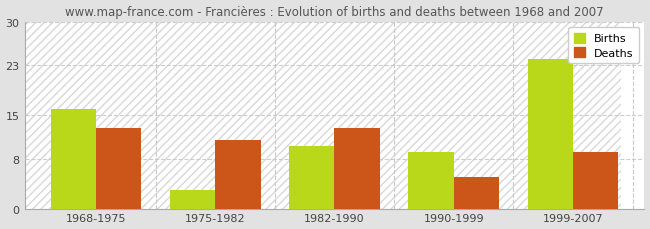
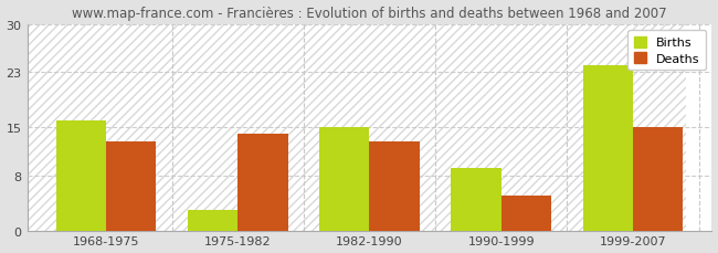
Deaths/1975-1982: 11 -> 14
Births/1982-1990: 10 -> 15
Deaths/1999-2007: 9 -> 15
